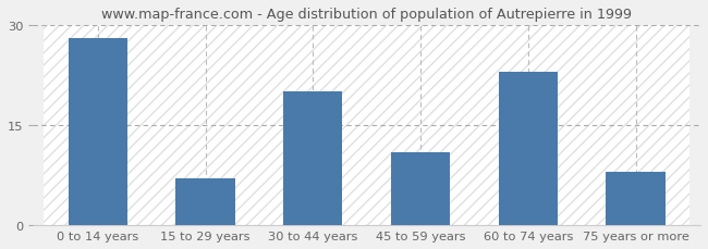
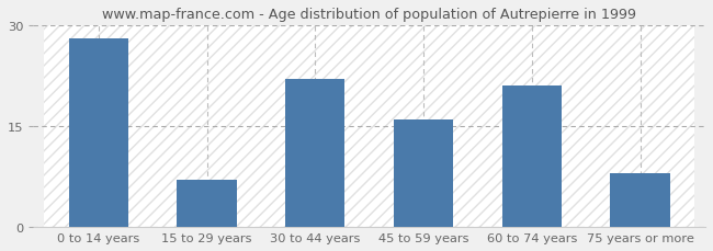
30 to 44 years: 20 -> 22
45 to 59 years: 11 -> 16
60 to 74 years: 23 -> 21
